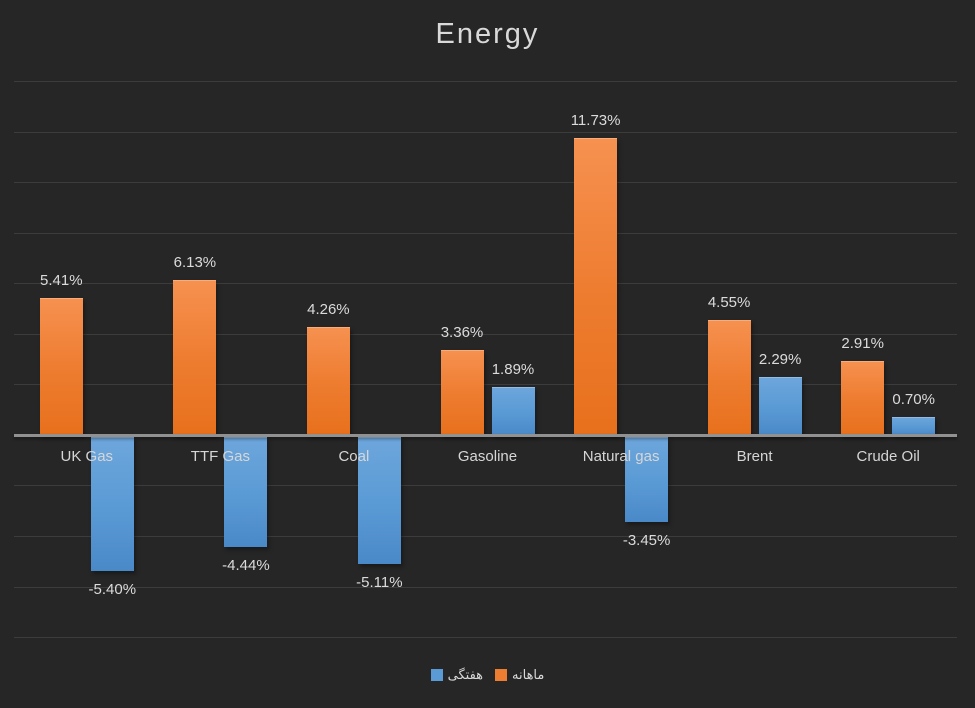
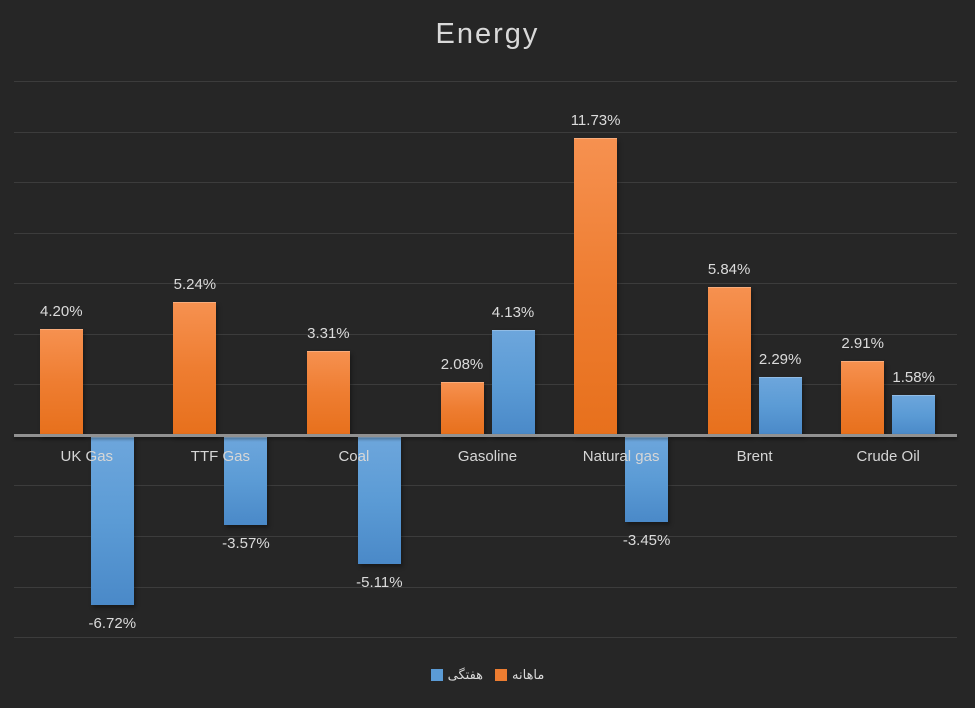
ماهانه/UK Gas: 5.41% -> 4.20%
هفتگی/UK Gas: -5.40% -> -6.72%
ماهانه/TTF Gas: 6.13% -> 5.24%
هفتگی/TTF Gas: -4.44% -> -3.57%
ماهانه/Coal: 4.26% -> 3.31%
ماهانه/Gasoline: 3.36% -> 2.08%
هفتگی/Gasoline: 1.89% -> 4.13%
ماهانه/Brent: 4.55% -> 5.84%
هفتگی/Crude Oil: 0.70% -> 1.58%
